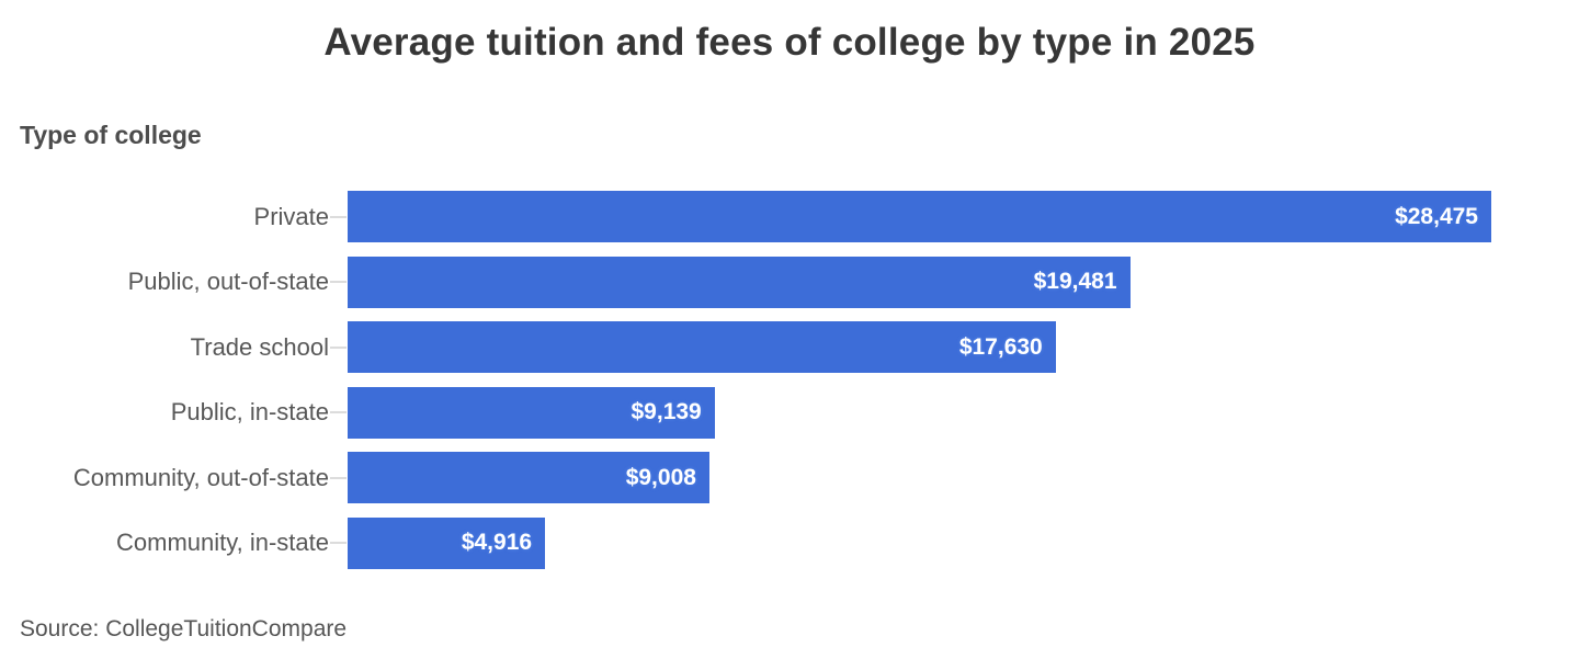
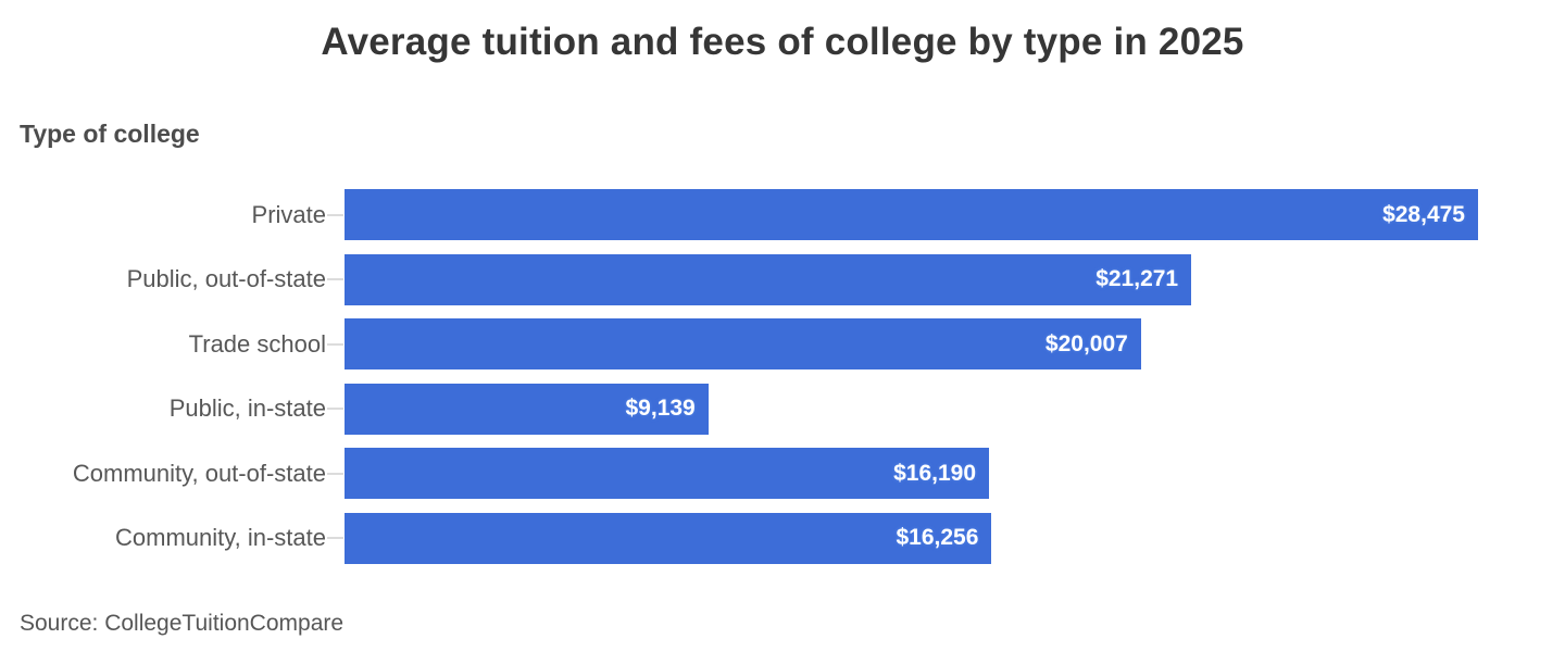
Public, out-of-state: $19,481 -> $21,271
Trade school: $17,630 -> $20,007
Community, out-of-state: $9,008 -> $16,190
Community, in-state: $4,916 -> $16,256
